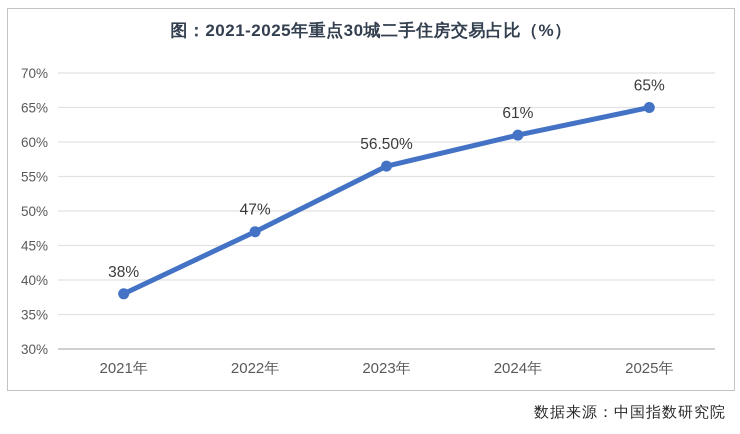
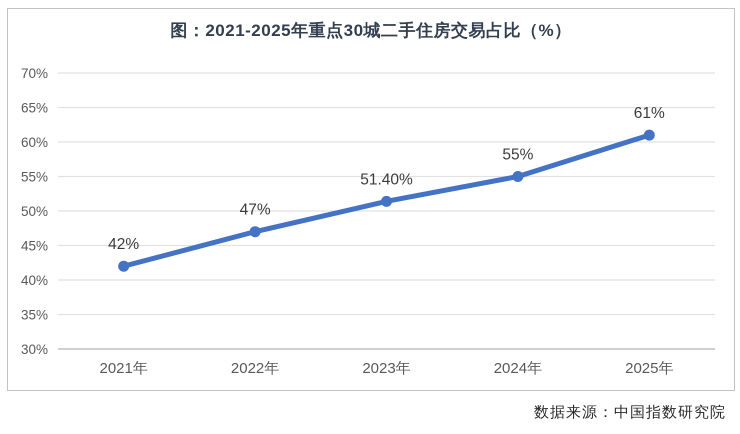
2021年: 38% -> 42%
2023年: 56.50% -> 51.40%
2024年: 61% -> 55%
2025年: 65% -> 61%
